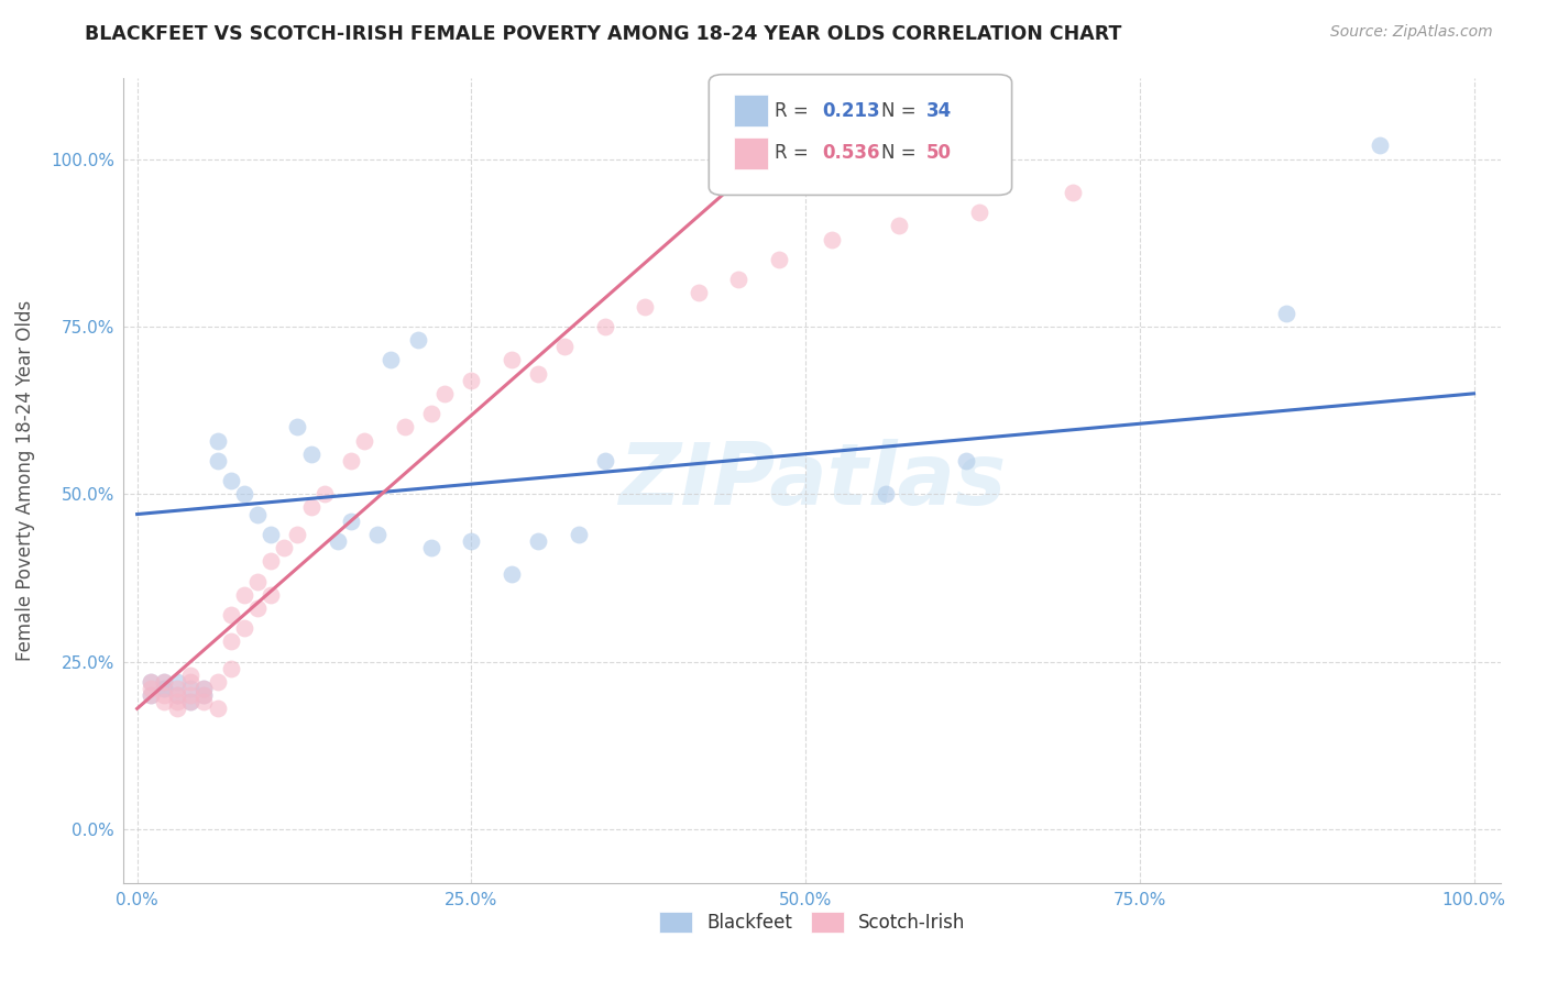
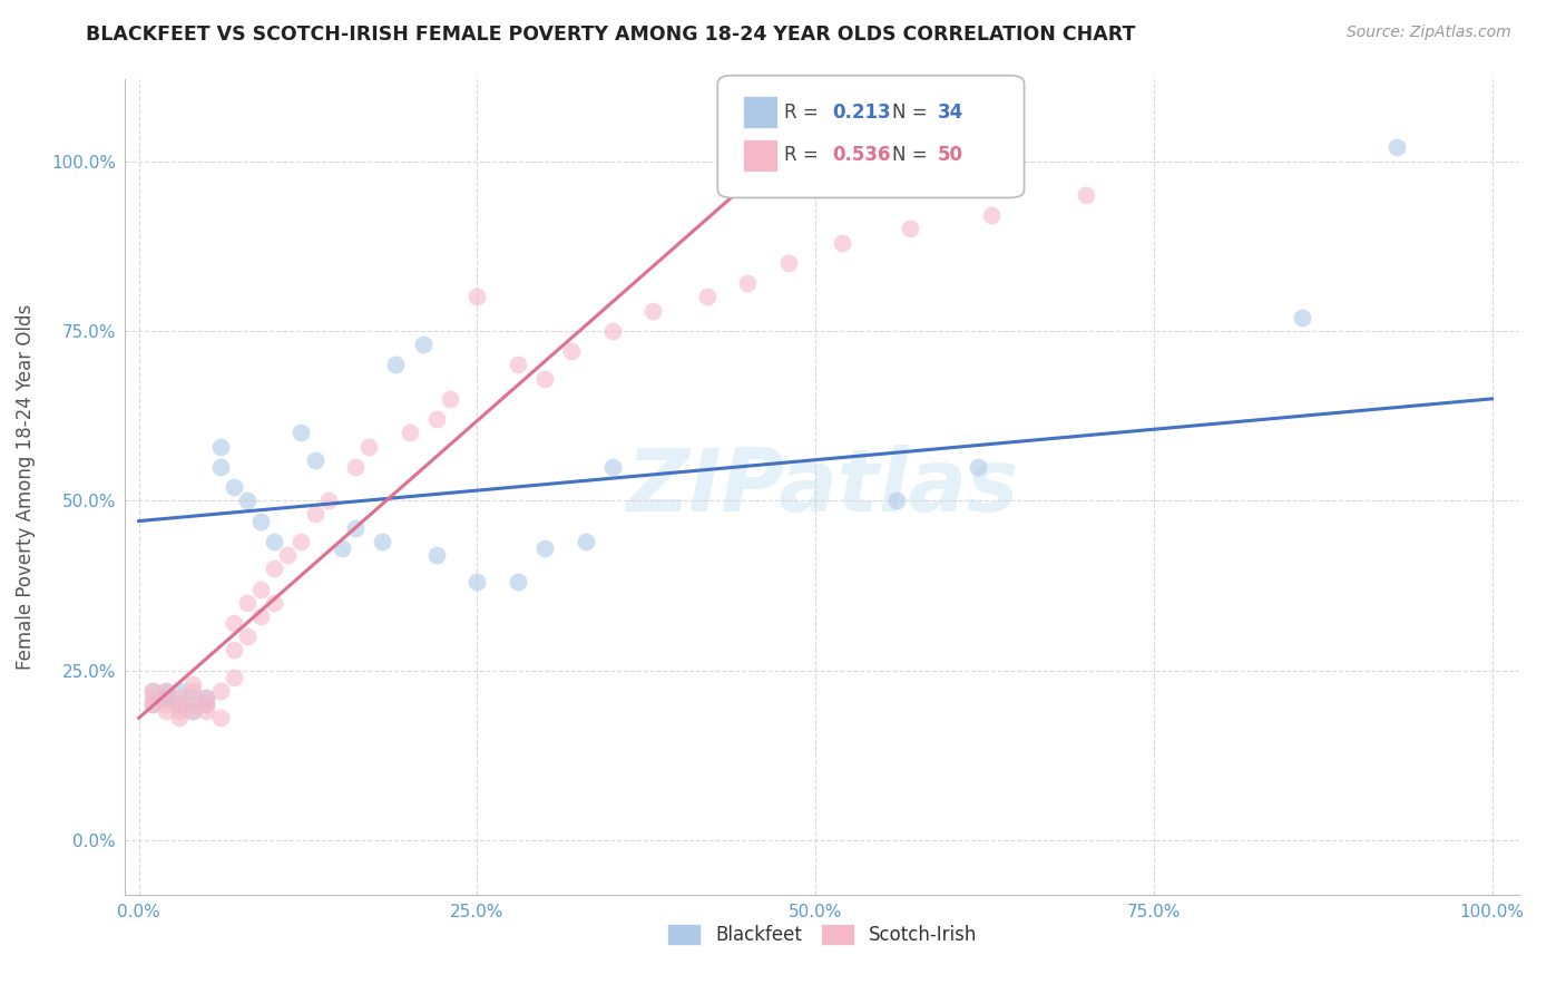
Blackfeet/25.0%: 43% -> 38%
Scotch-Irish/25.0%: 67% -> 80%
